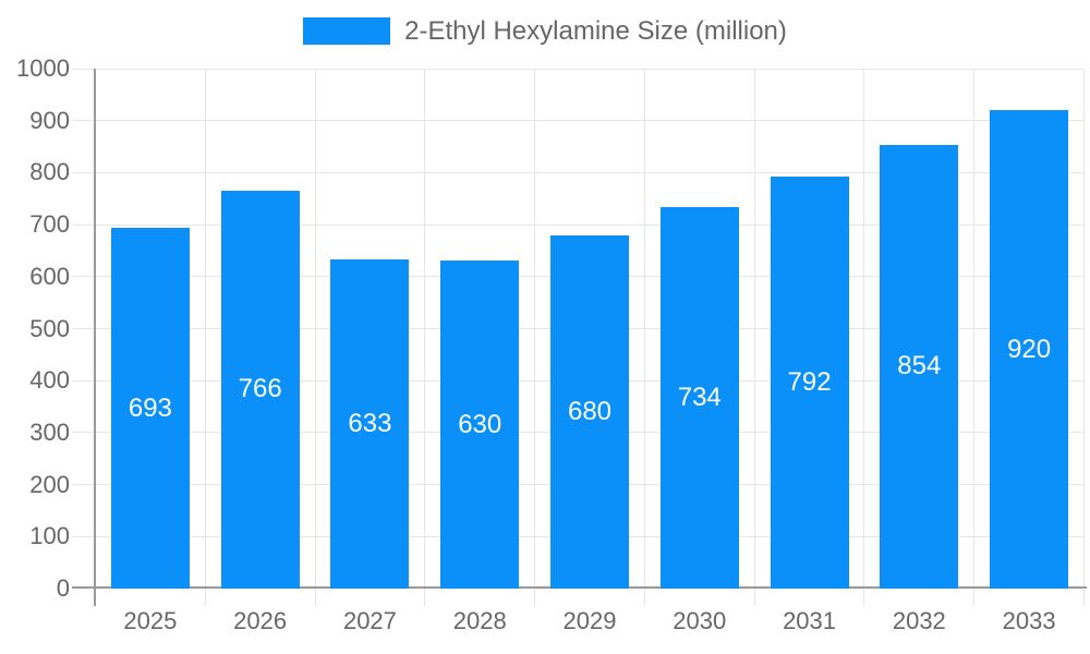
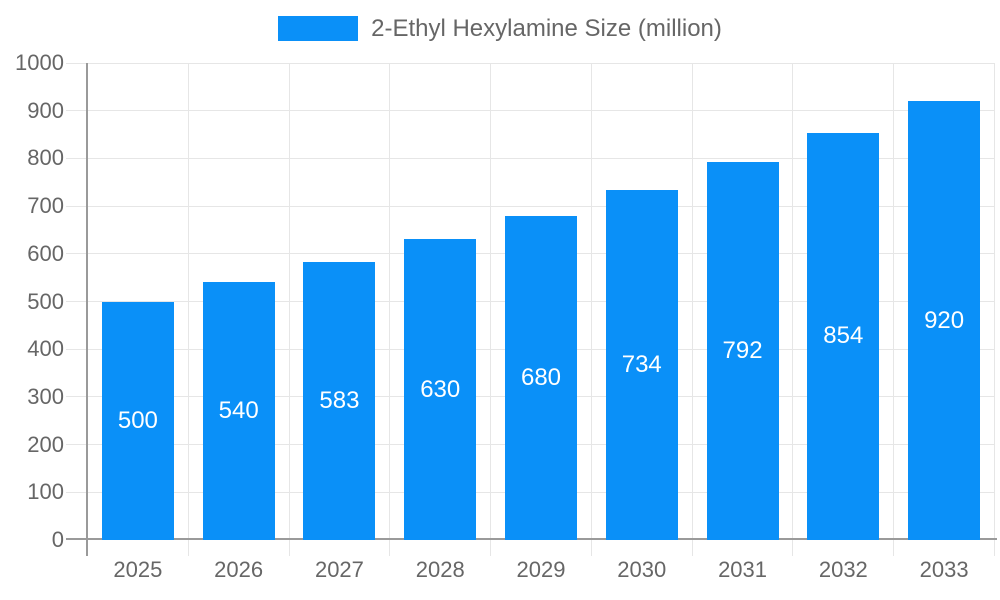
2025: 693 -> 500
2026: 766 -> 540
2027: 633 -> 583
